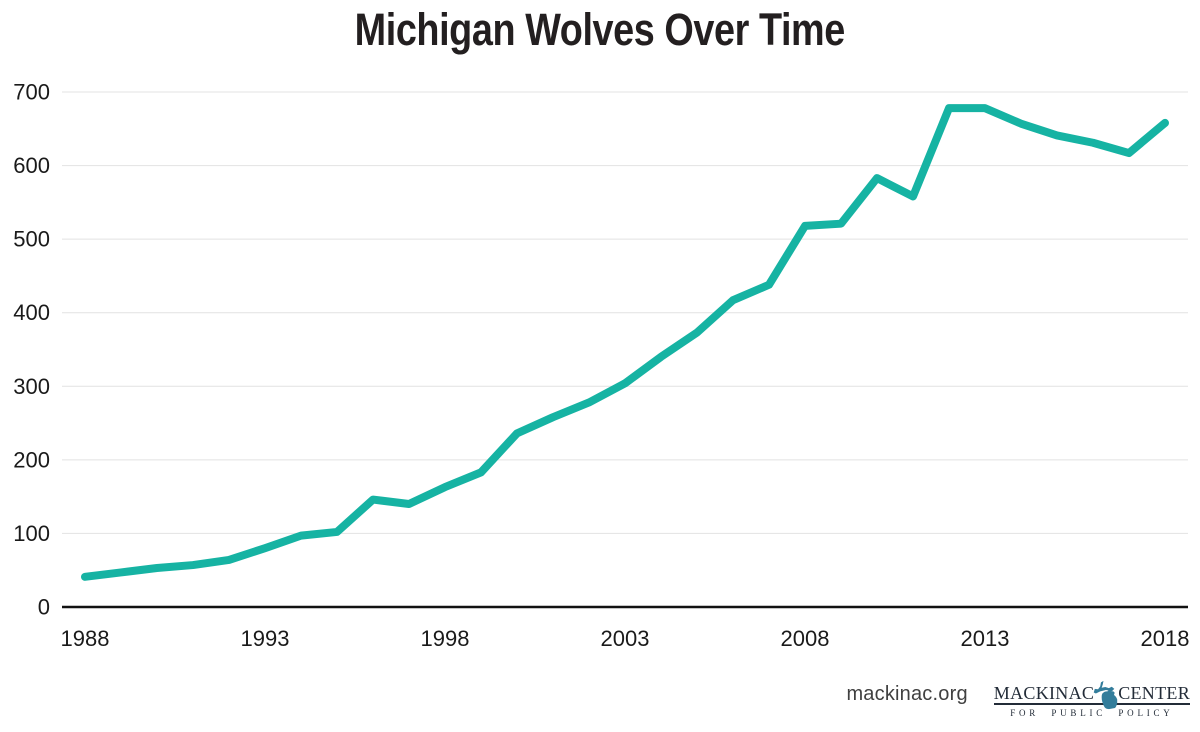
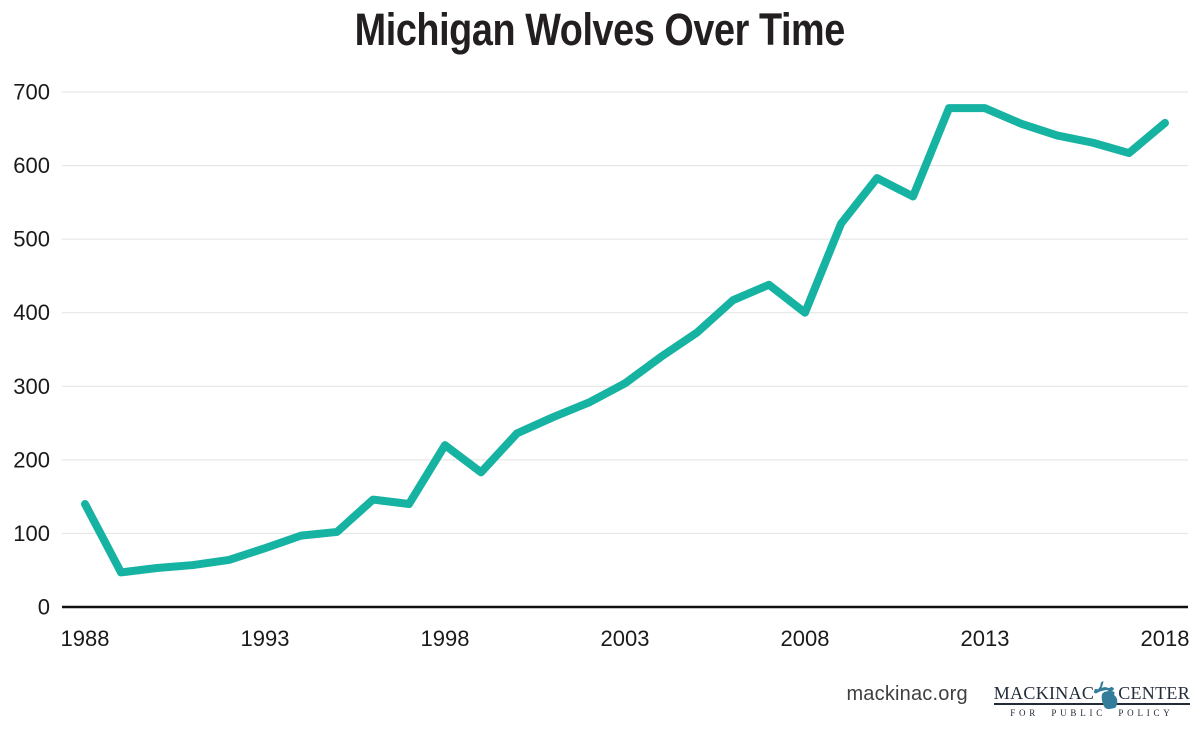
1988: 40 -> 140
1998: 160 -> 220
2008: 520 -> 400
